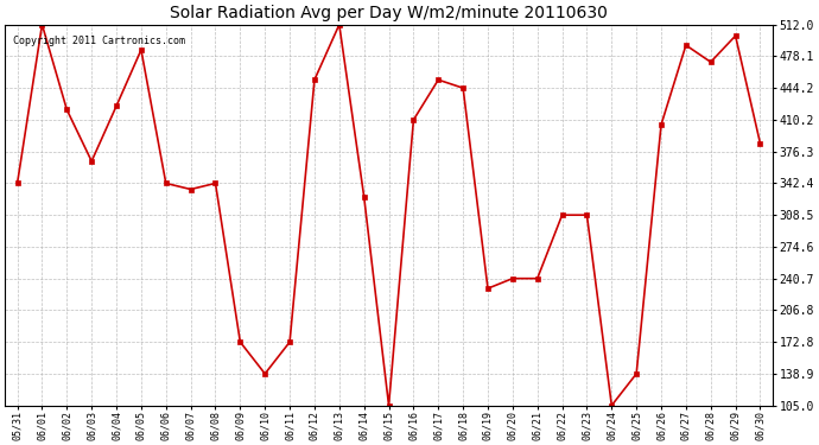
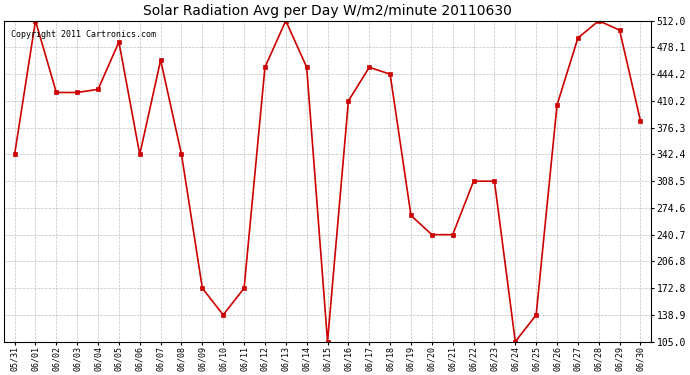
06/03: 366 -> 421
06/07: 336 -> 462
06/14: 328 -> 453
06/19: 230 -> 265
06/28: 472 -> 512
